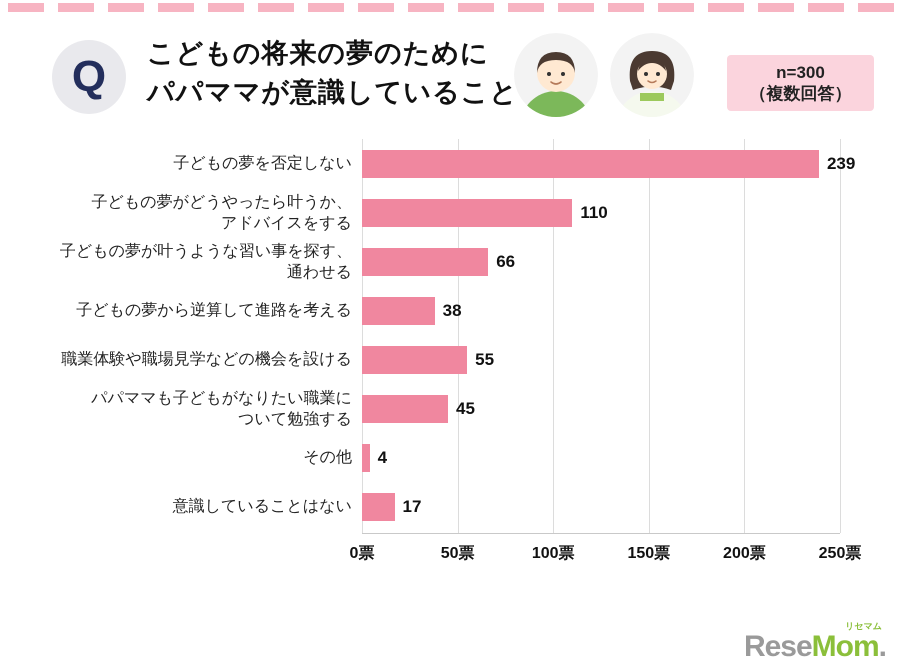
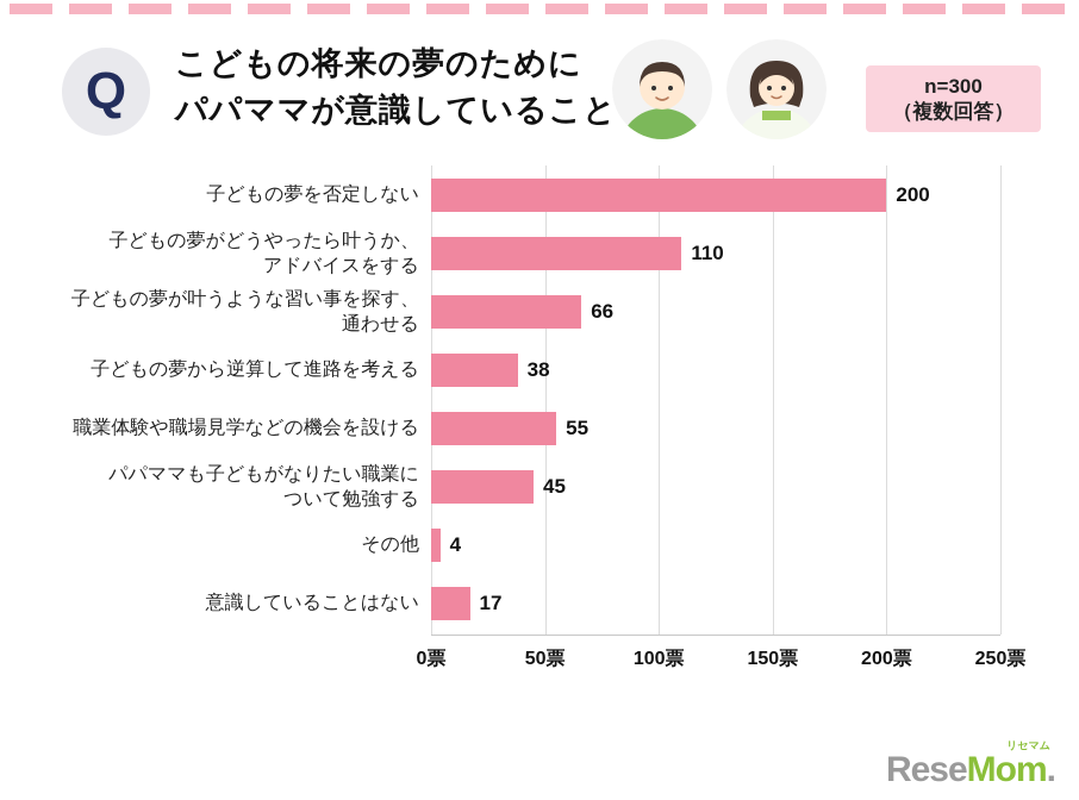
子どもの夢を否定しない: 239 -> 200
